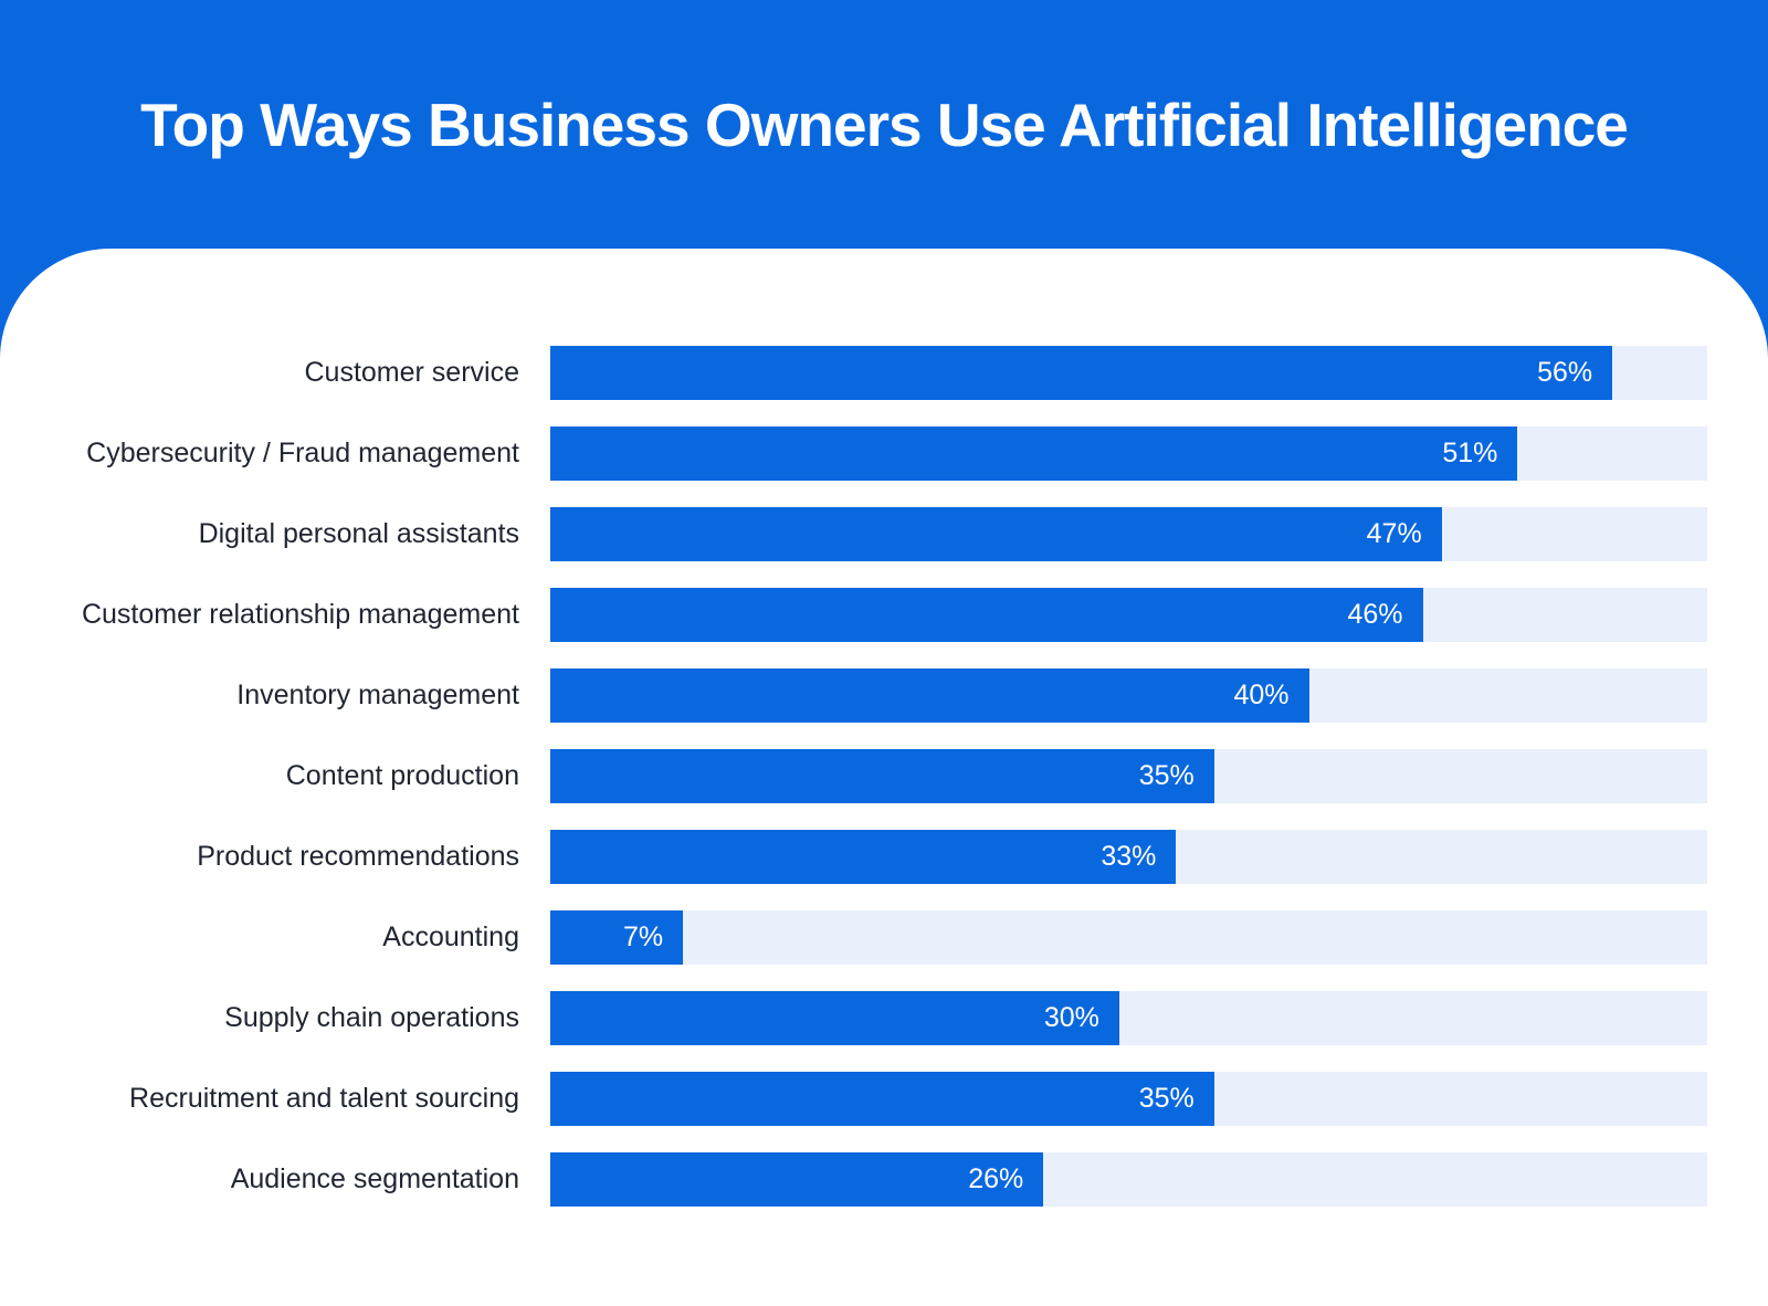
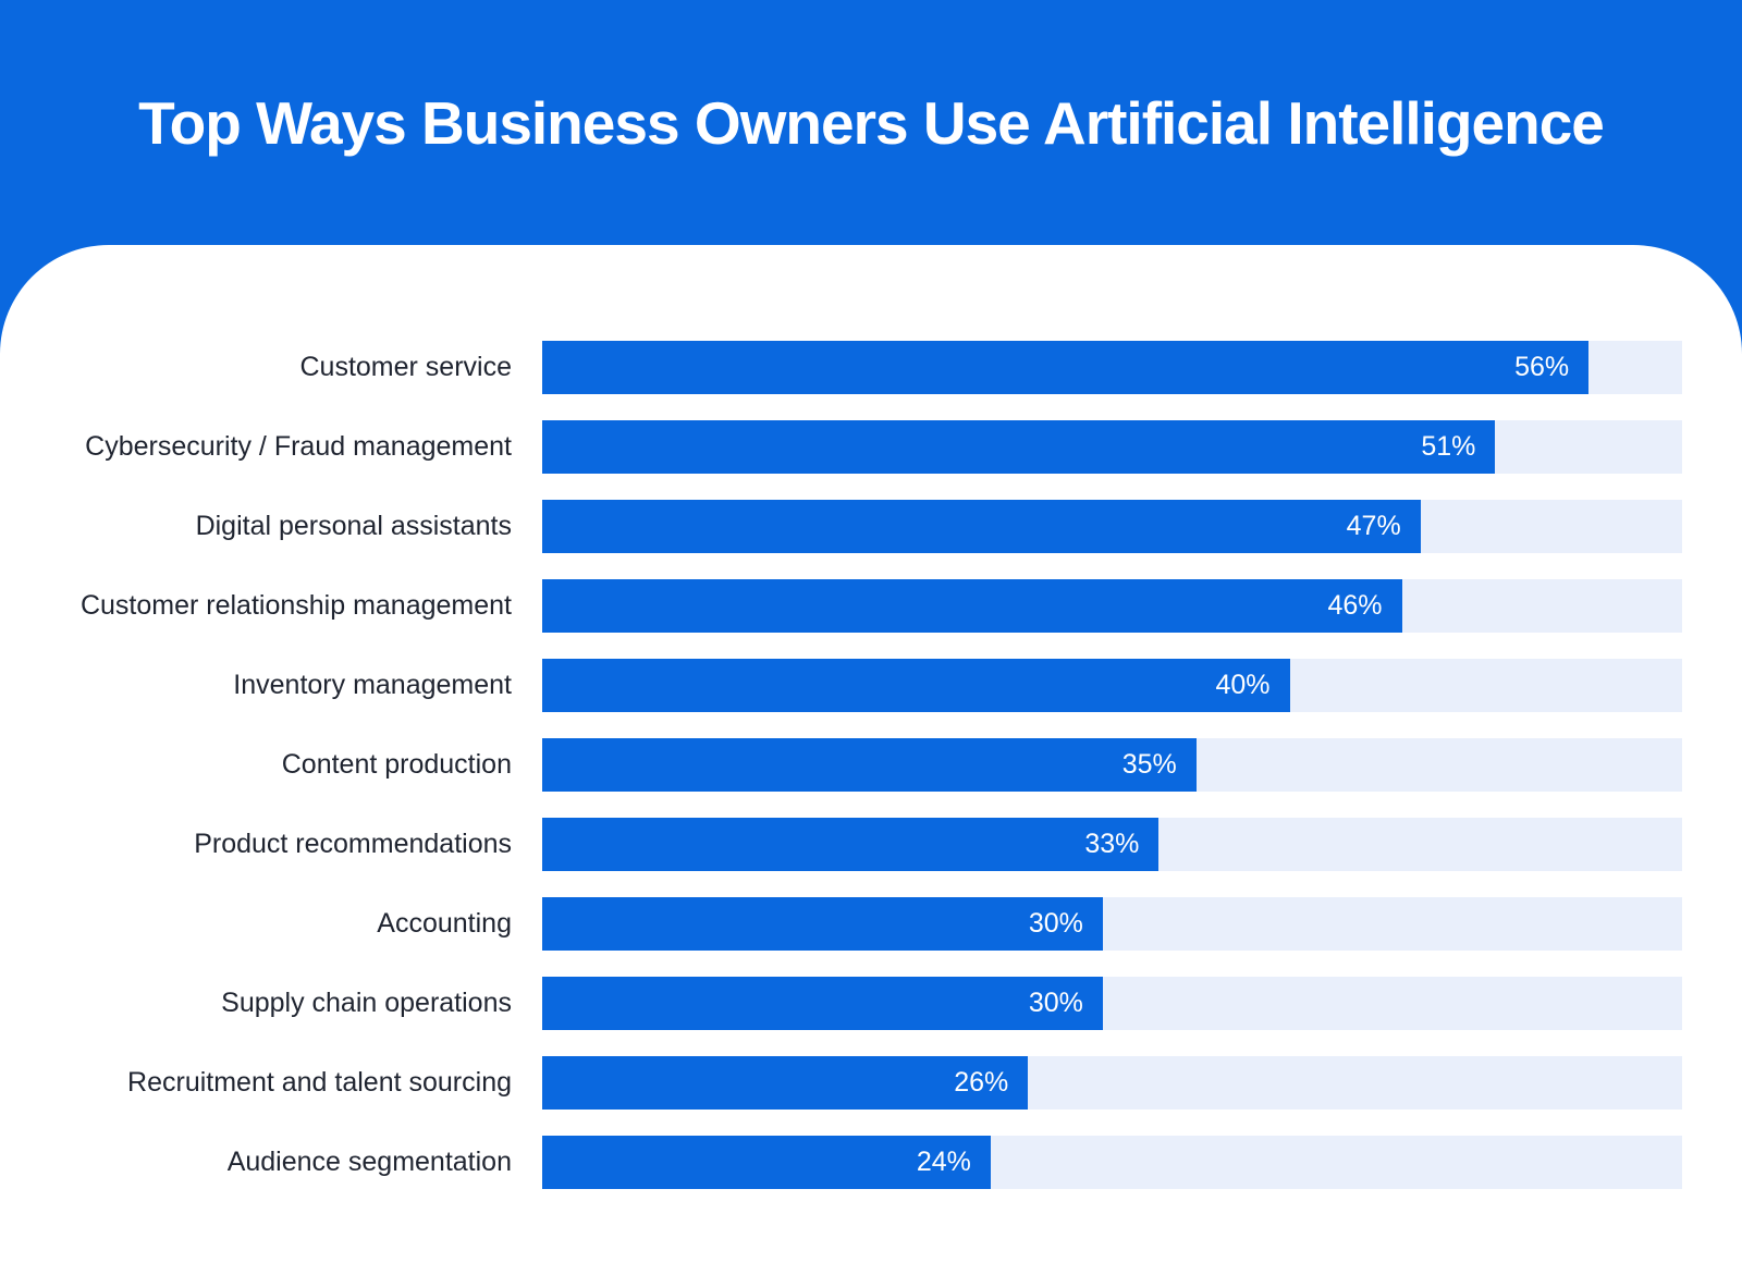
Accounting: 7% -> 30%
Recruitment and talent sourcing: 35% -> 26%
Audience segmentation: 26% -> 24%
